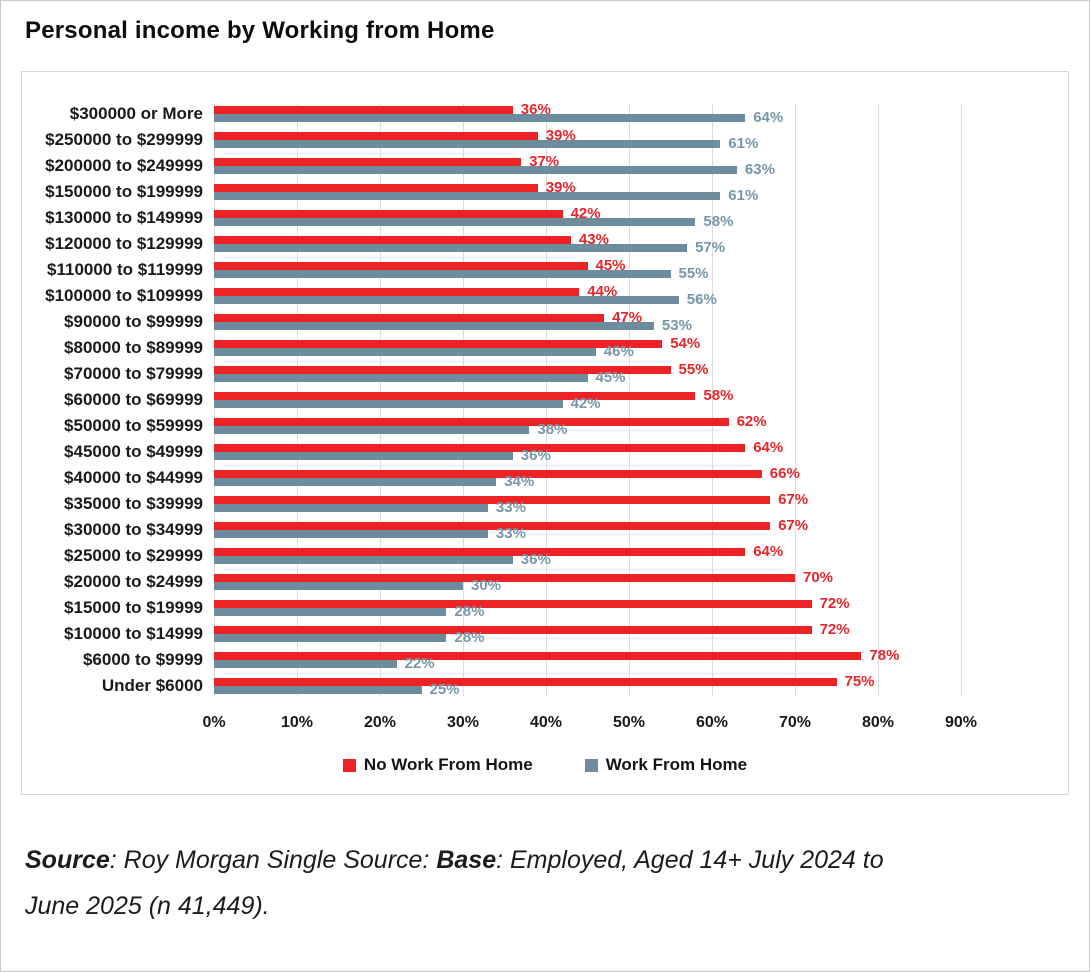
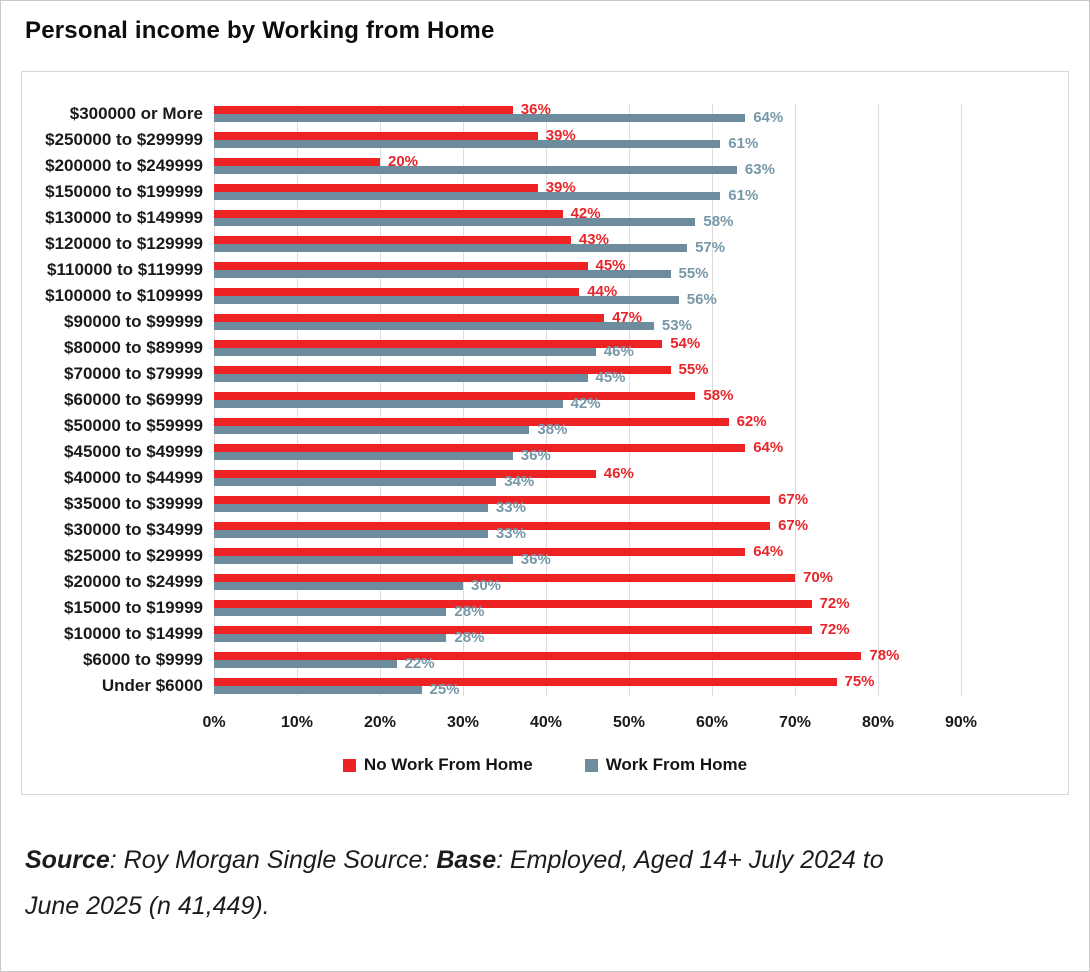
No Work From Home/$200000 to $249999: 37% -> 20%
No Work From Home/$40000 to $44999: 66% -> 46%
